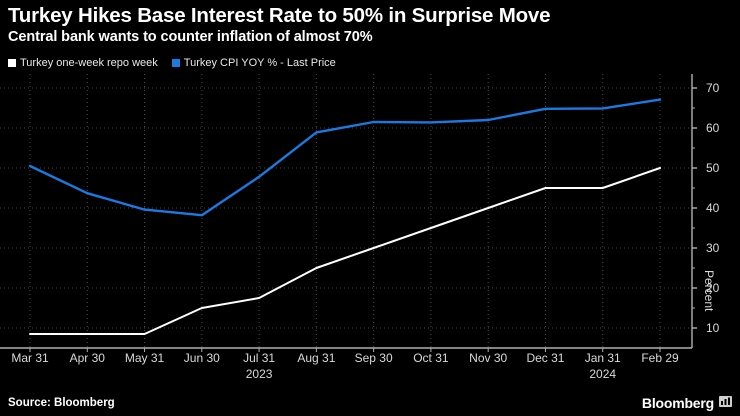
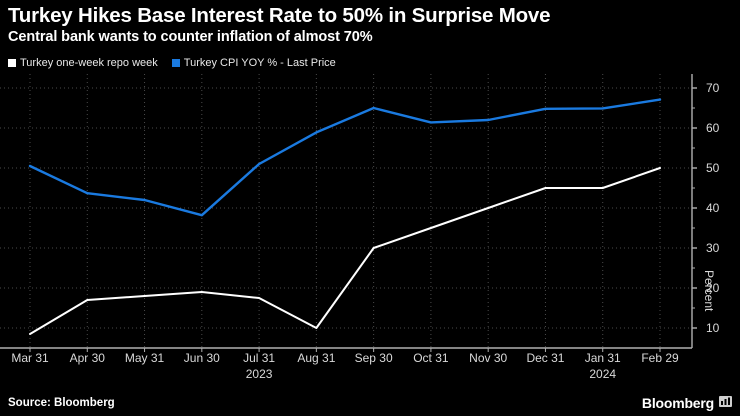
Turkey one-week repo week/Apr 30: 8 -> 17
Turkey one-week repo week/May 31: 8 -> 18
Turkey CPI YOY % - Last Price/May 31: 40 -> 42
Turkey one-week repo week/Jun 30: 15 -> 19
Turkey CPI YOY % - Last Price/Jul 31: 48 -> 51
Turkey one-week repo week/Aug 31: 25 -> 10
Turkey CPI YOY % - Last Price/Sep 30: 62 -> 65
